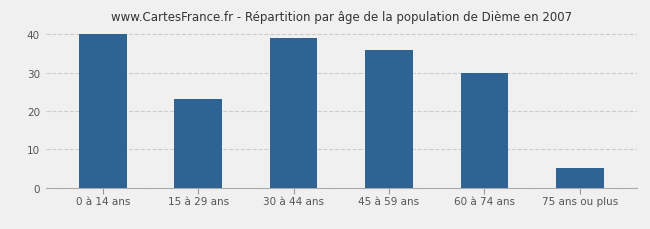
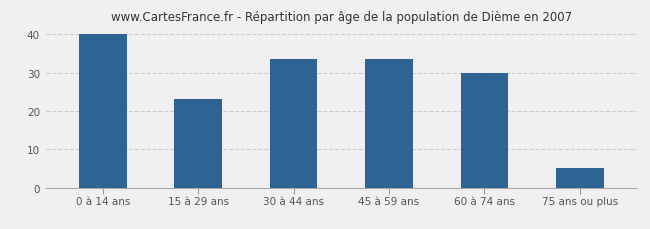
30 à 44 ans: 39.0 -> 33.5
45 à 59 ans: 36.0 -> 33.5
